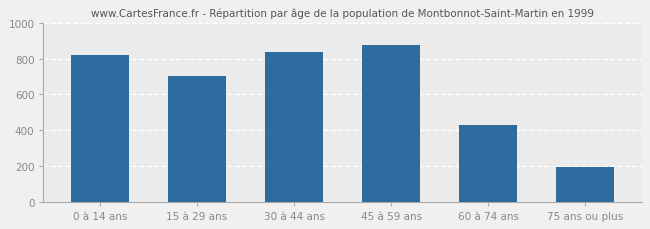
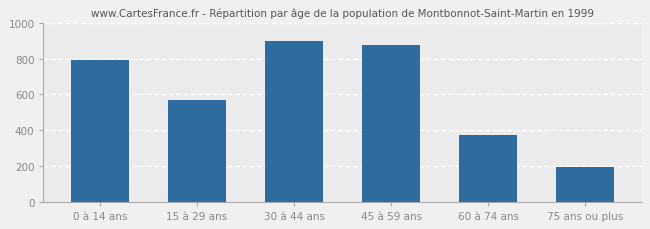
0 à 14 ans: 820 -> 790
15 à 29 ans: 700 -> 570
30 à 44 ans: 840 -> 900
60 à 74 ans: 430 -> 370
